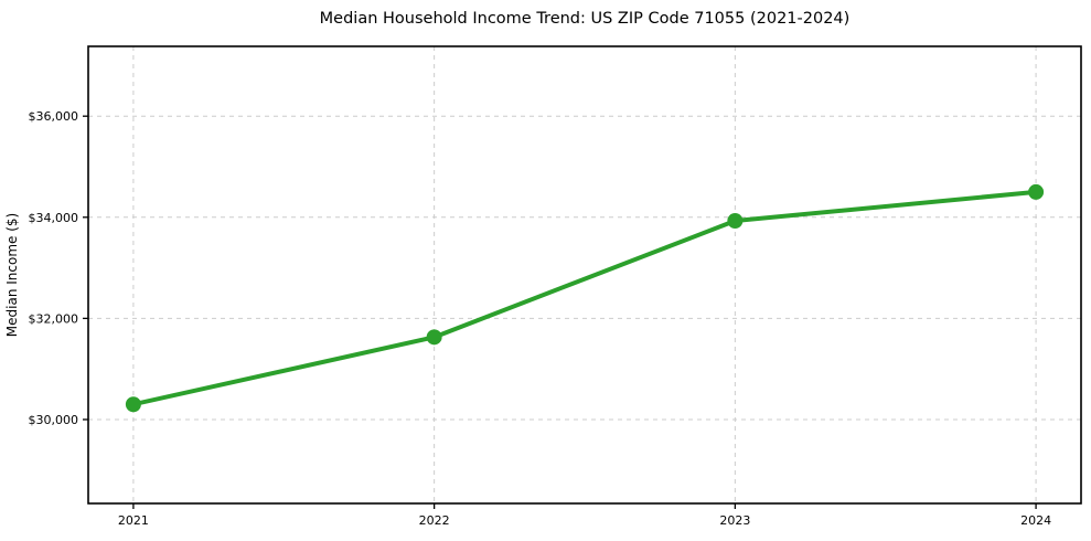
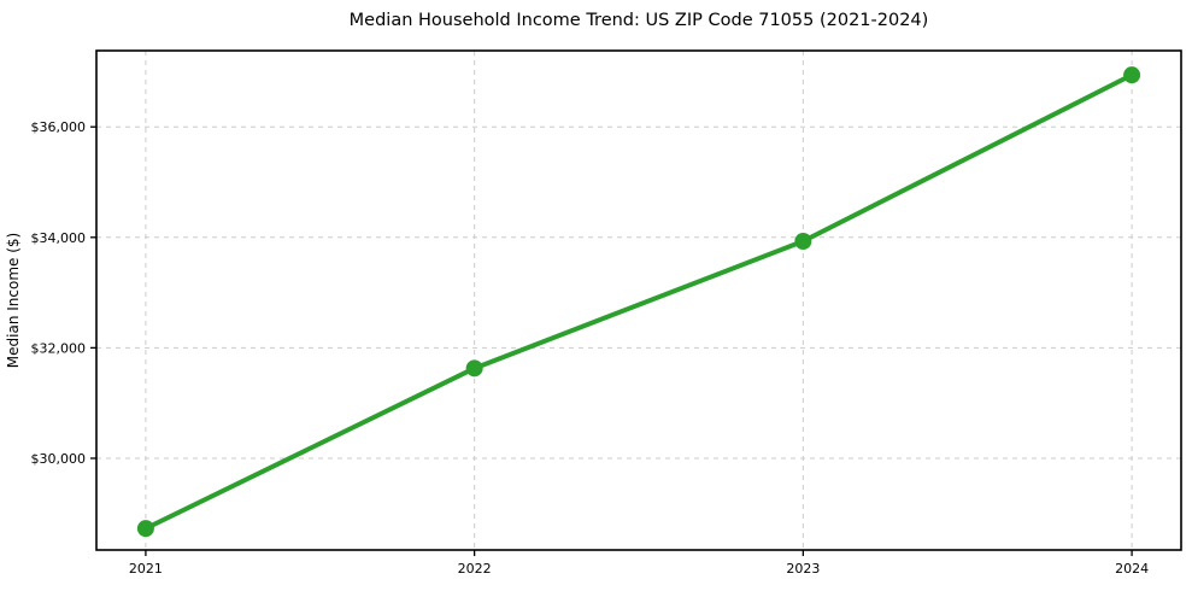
2021: $30300 -> $28700
2024: $34500 -> $36900
